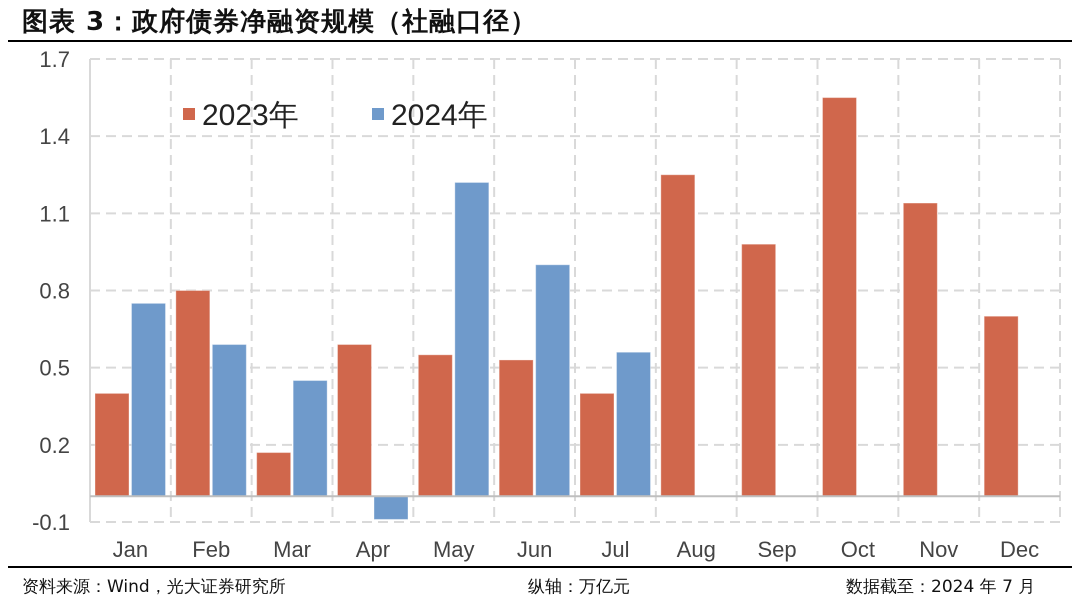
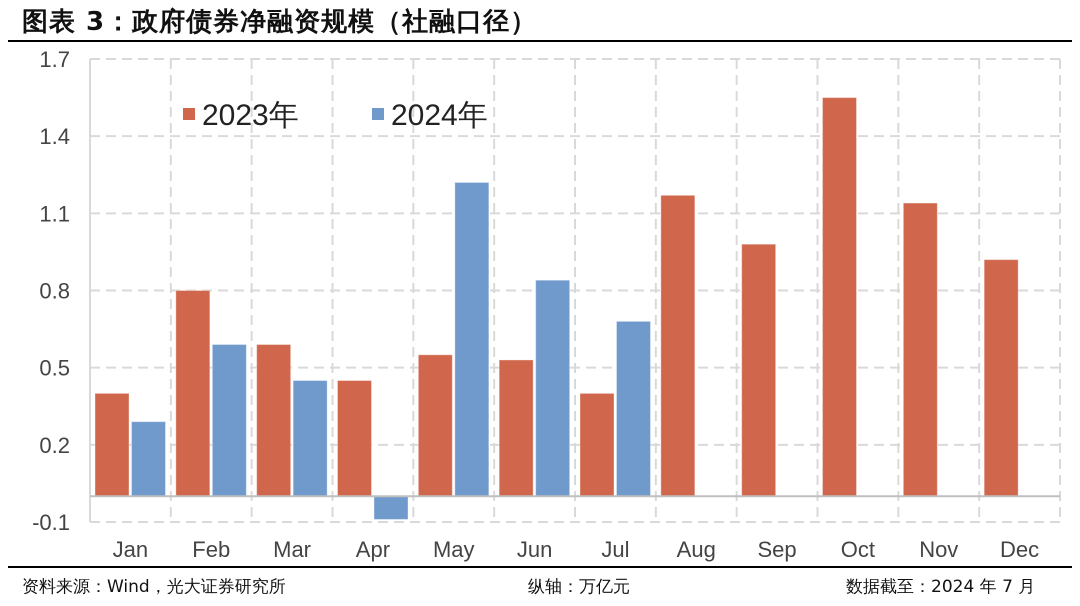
2024年/Jan: 0.75 -> 0.29
2023年/Mar: 0.17 -> 0.59
2023年/Apr: 0.59 -> 0.45
2024年/Jun: 0.90 -> 0.84
2024年/Jul: 0.56 -> 0.68
2023年/Aug: 1.25 -> 1.17
2023年/Dec: 0.70 -> 0.92
